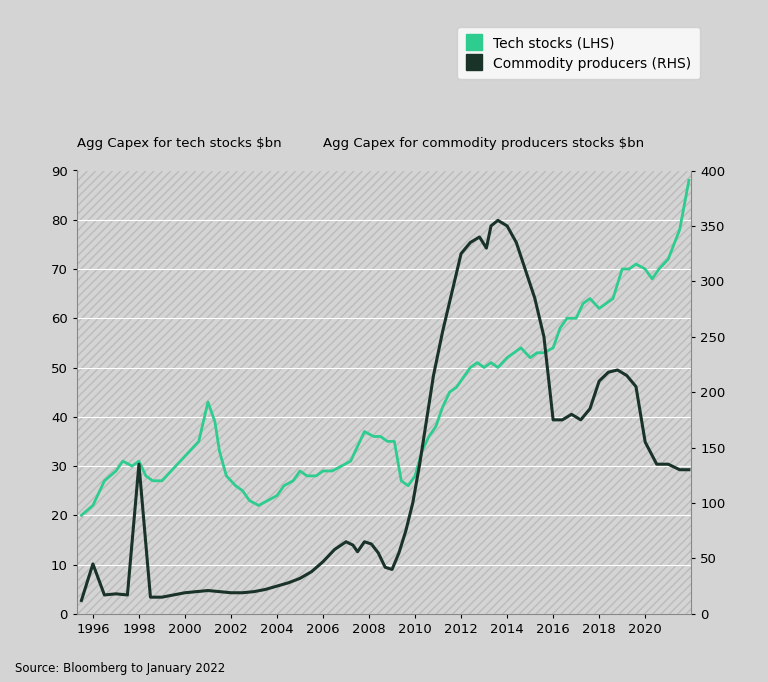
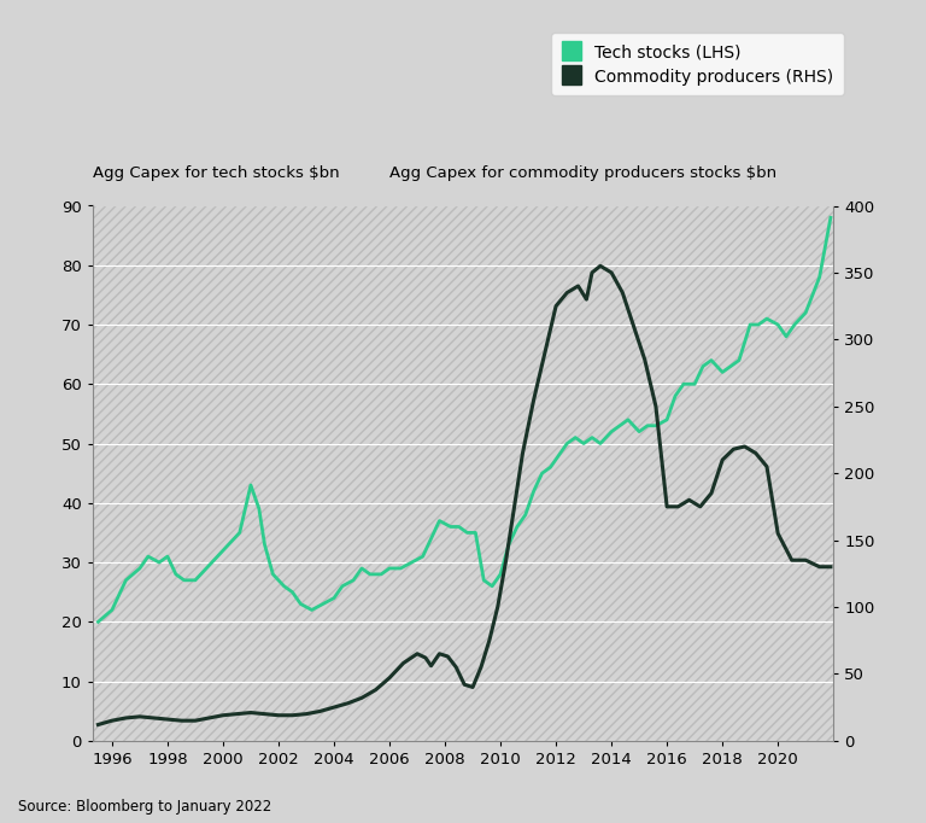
Commodity producers (RHS)/1996: 45 -> 15
Commodity producers (RHS)/1998: 135 -> 16
